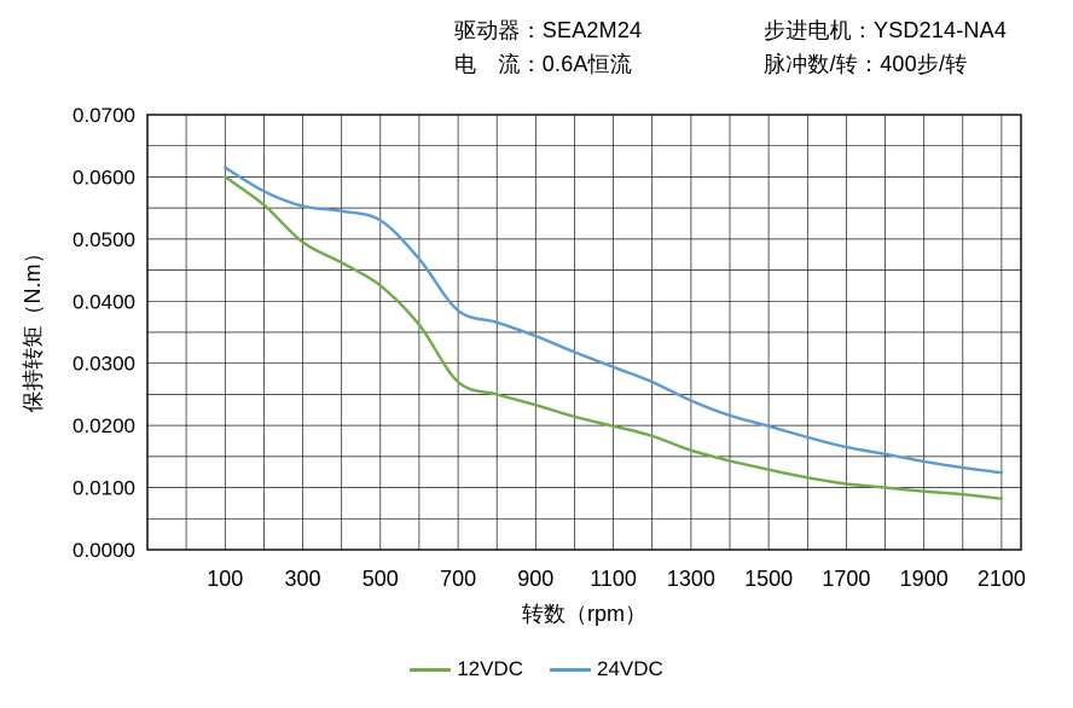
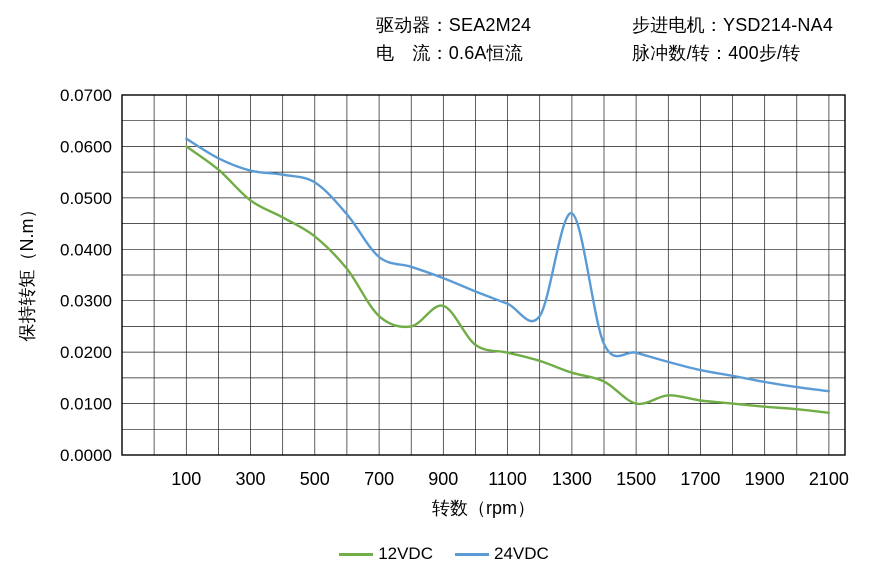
12VDC/900: 0.023 -> 0.029
24VDC/1300: 0.024 -> 0.047
12VDC/1500: 0.013 -> 0.010
